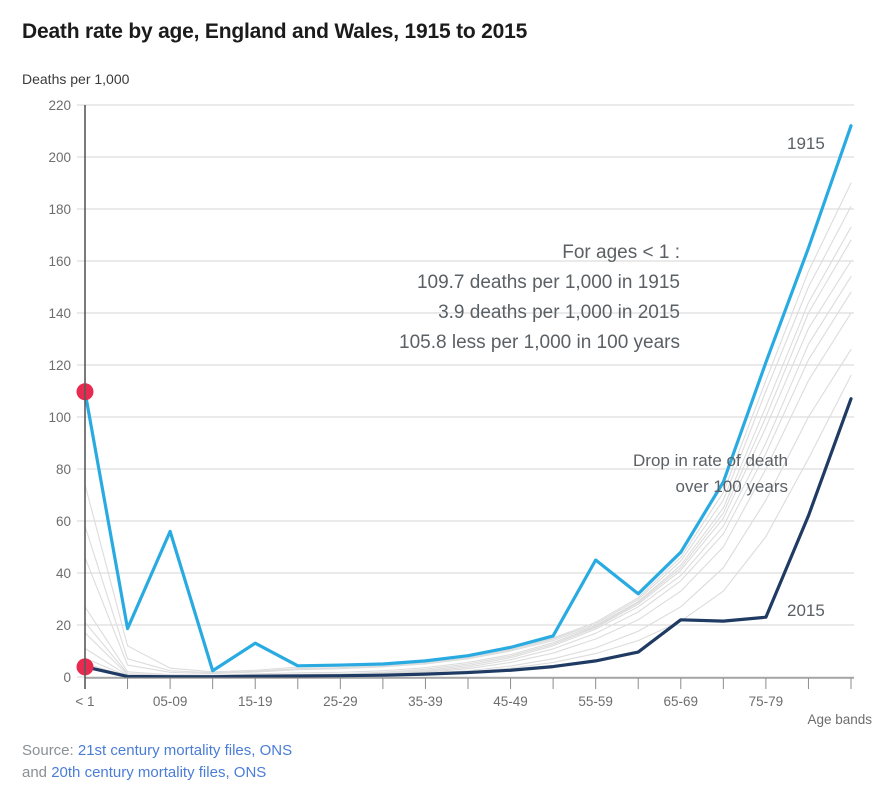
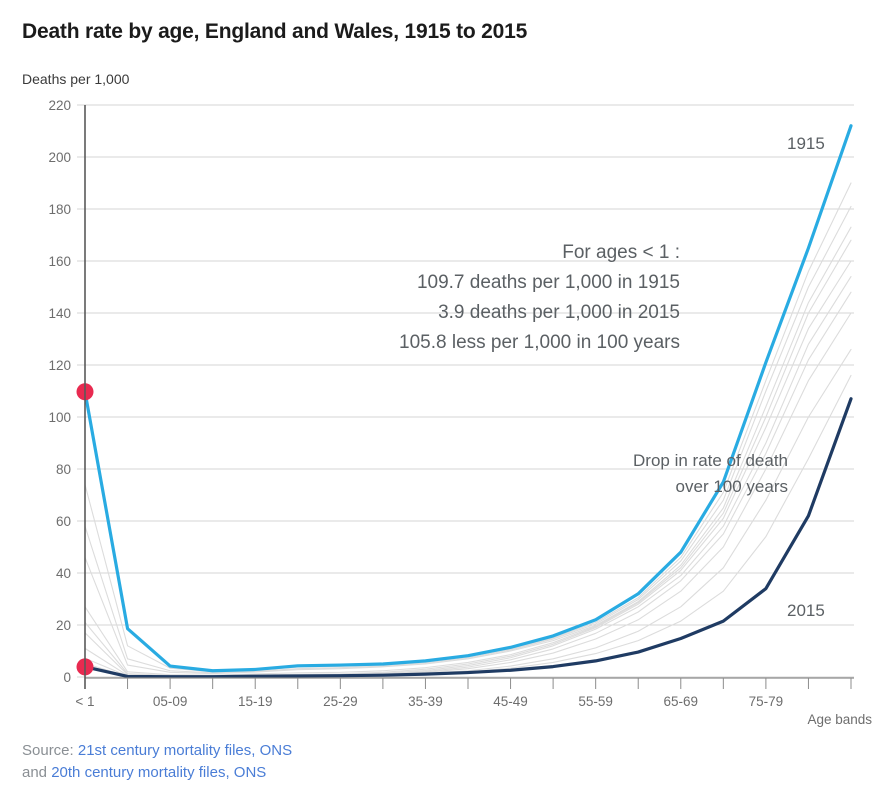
1915/05-09: 56 -> 4
1915/15-19: 13 -> 3
1915/55-59: 45 -> 22
2015/65-69: 22 -> 15
2015/75-79: 23 -> 34
